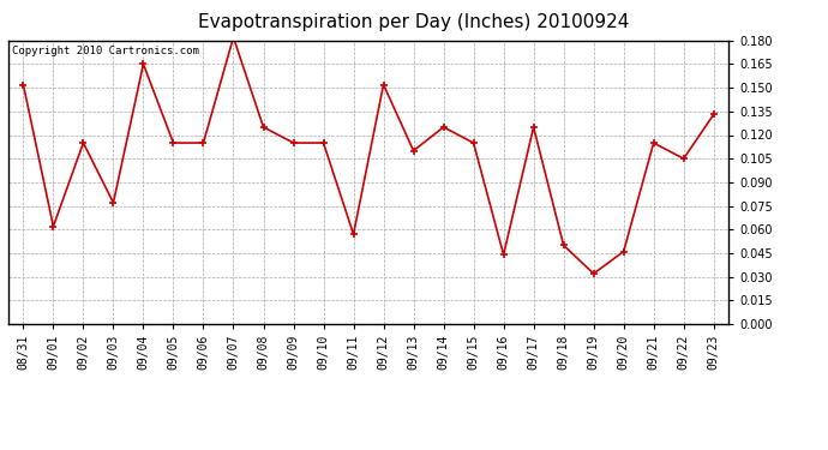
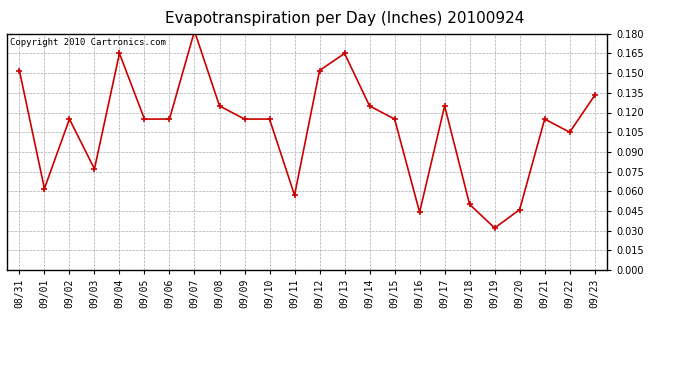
09/13: 0.110 -> 0.165
